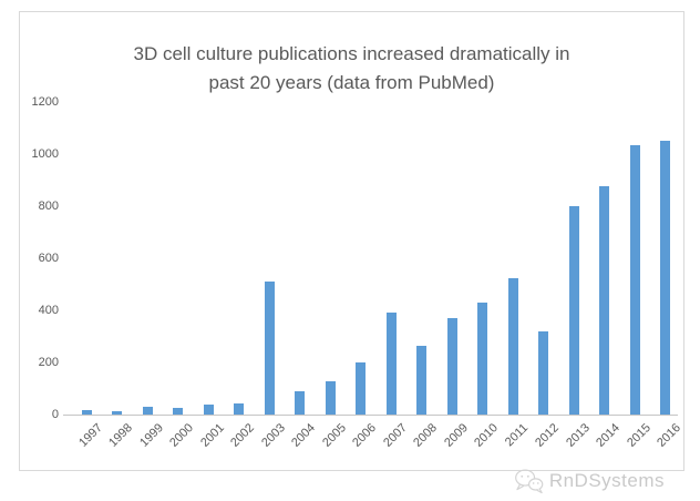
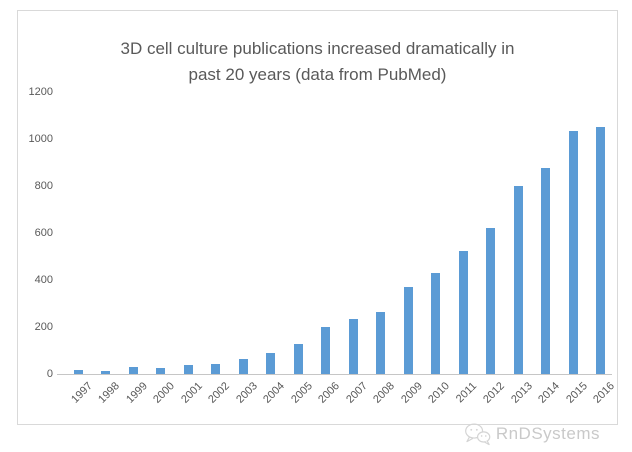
2003: 510 -> 60
2007: 390 -> 240
2012: 320 -> 620
